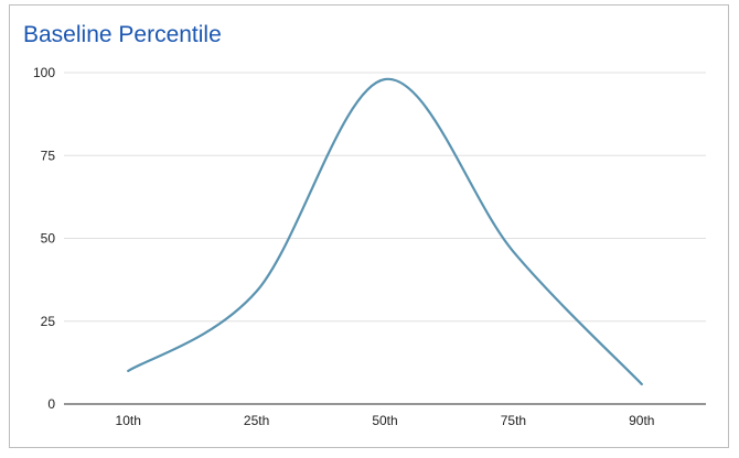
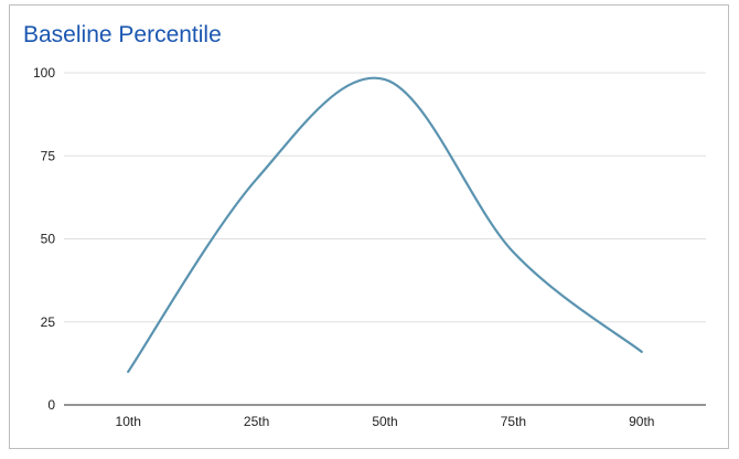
25th: 34 -> 68
90th: 6 -> 16
